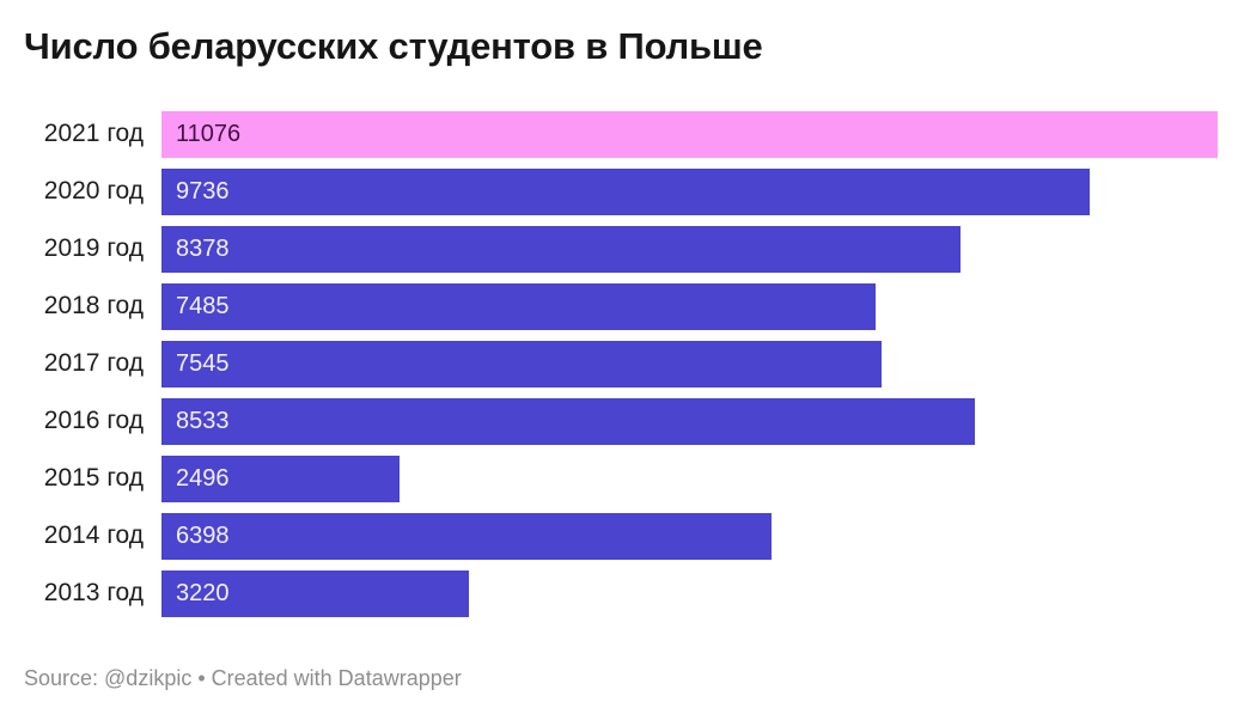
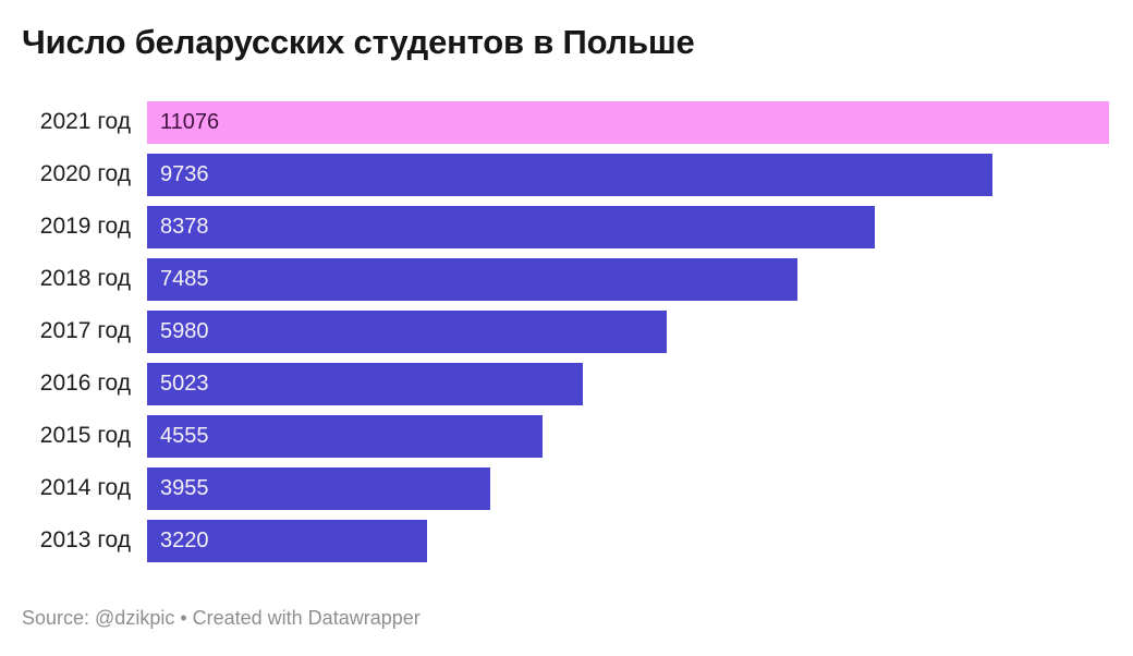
2017 год: 7545 -> 5980
2016 год: 8533 -> 5023
2015 год: 2496 -> 4555
2014 год: 6398 -> 3955
